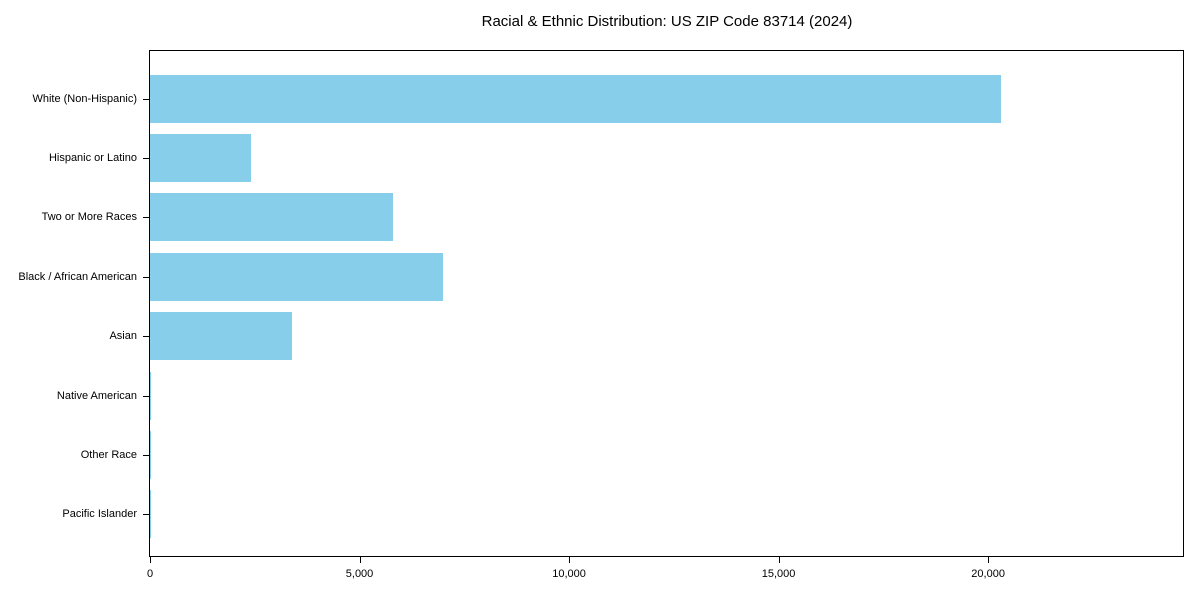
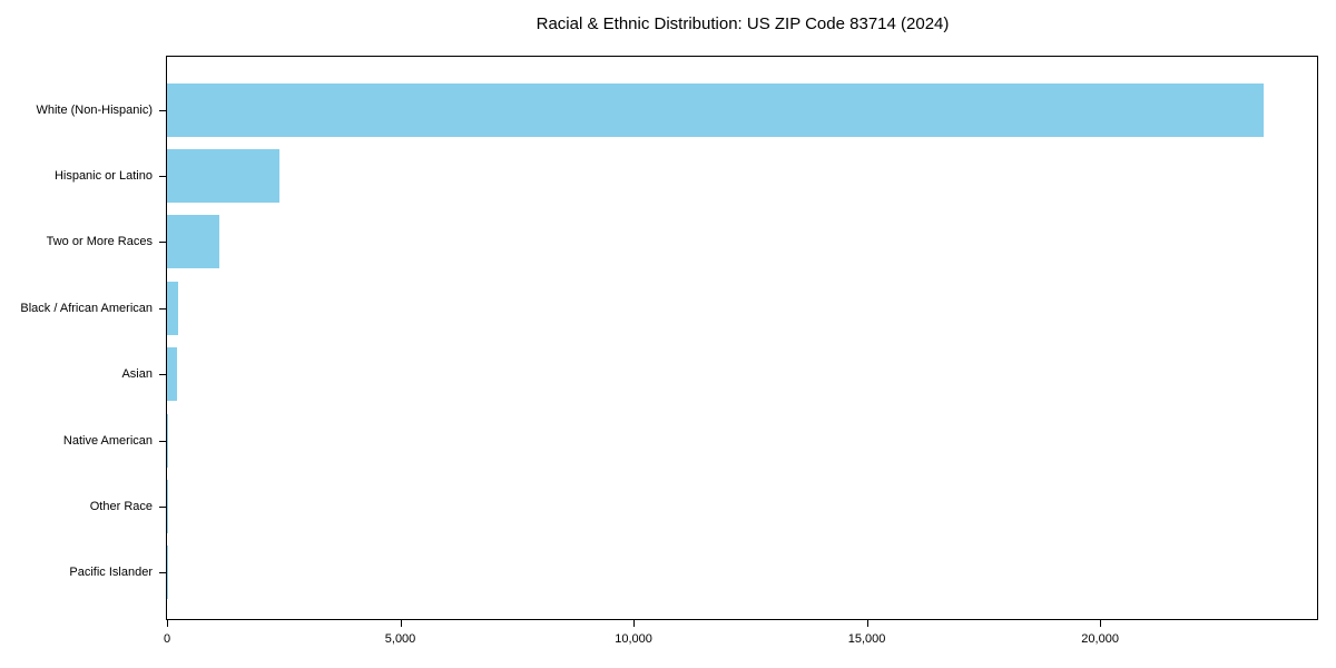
White (Non-Hispanic): 20300 -> 23500
Two or More Races: 5800 -> 1100
Black / African American: 7000 -> 200
Asian: 3400 -> 200
